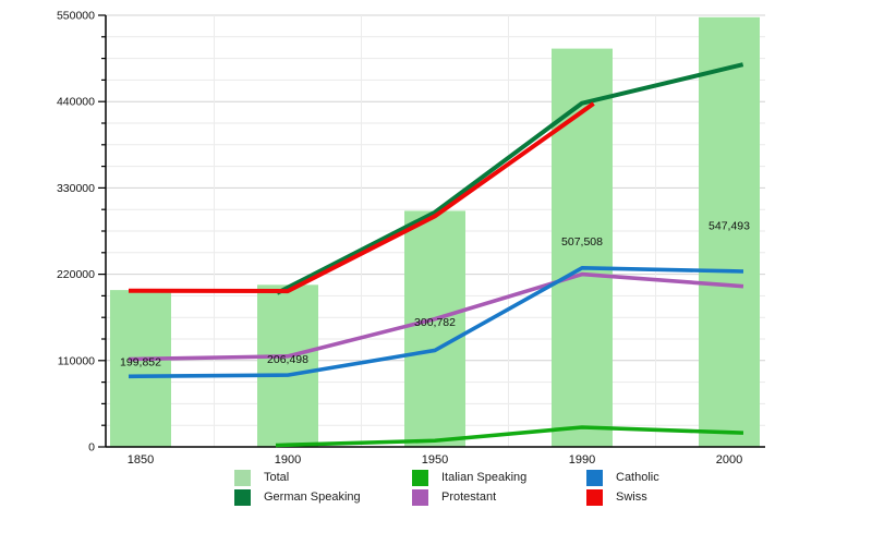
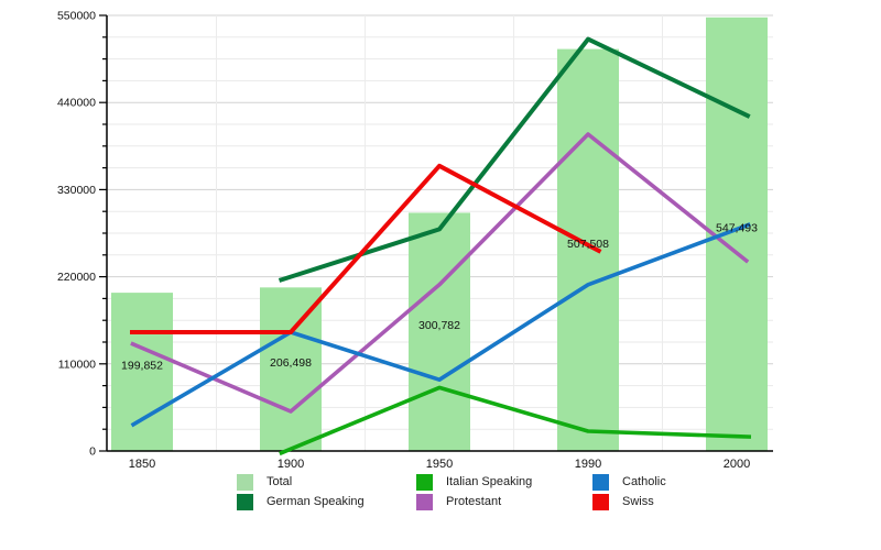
Protestant/1850: 110000 -> 130000
Catholic/1850: 90000 -> 40000
Swiss/1850: 200000 -> 150000
German Speaking/1900: 200000 -> 220000
Protestant/1900: 120000 -> 50000
Catholic/1900: 90000 -> 150000
Swiss/1900: 200000 -> 150000
German Speaking/1950: 300000 -> 280000
Italian Speaking/1950: 10000 -> 80000
Protestant/1950: 160000 -> 210000
Catholic/1950: 120000 -> 90000
Swiss/1950: 290000 -> 360000
German Speaking/1990: 440000 -> 520000
Protestant/1990: 220000 -> 400000
Catholic/1990: 230000 -> 210000
Swiss/1990: 430000 -> 260000
German Speaking/2000: 480000 -> 430000
Protestant/2000: 210000 -> 250000
Catholic/2000: 220000 -> 280000
